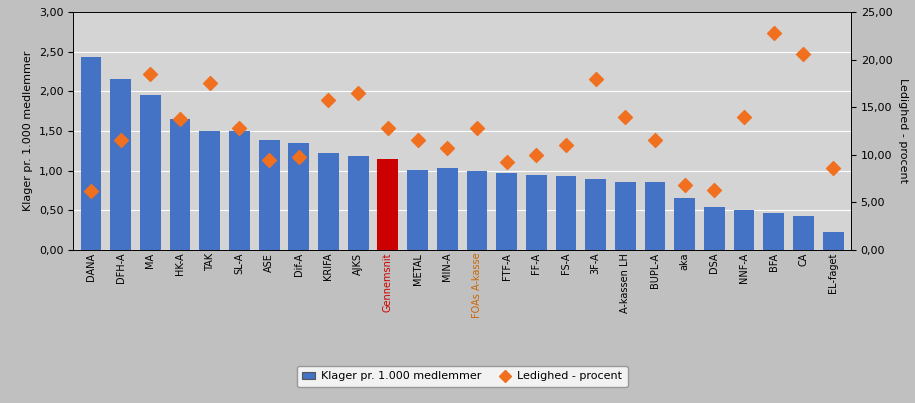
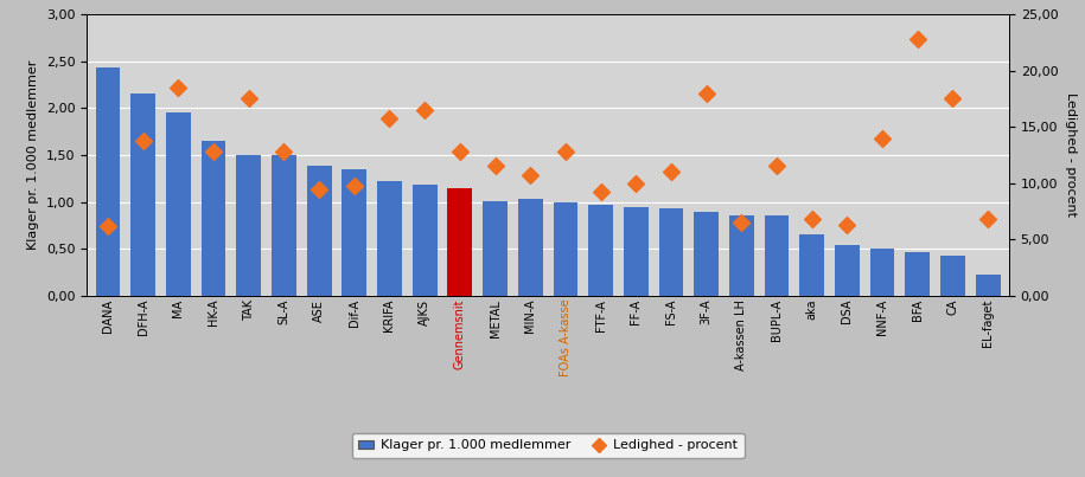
Ledighed - procent/DFH-A: 11,6 -> 13,8
Ledighed - procent/HK-A: 13,8 -> 12,8
Ledighed - procent/A-kassen LH: 14,0 -> 6,5
Ledighed - procent/CA: 20,6 -> 17,5
Ledighed - procent/EL-faget: 8,6 -> 6,8
